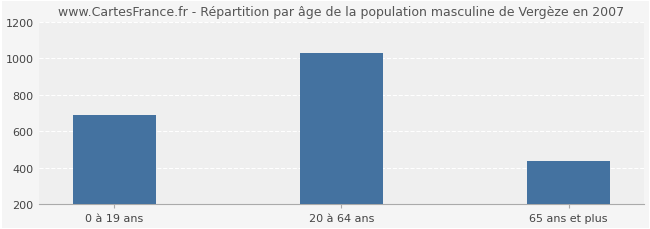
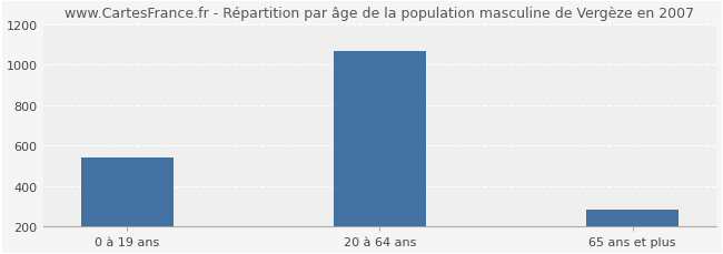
0 à 19 ans: 690 -> 540
20 à 64 ans: 1030 -> 1060
65 ans et plus: 440 -> 280
